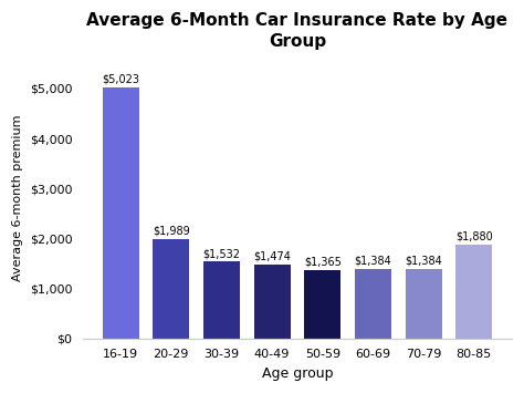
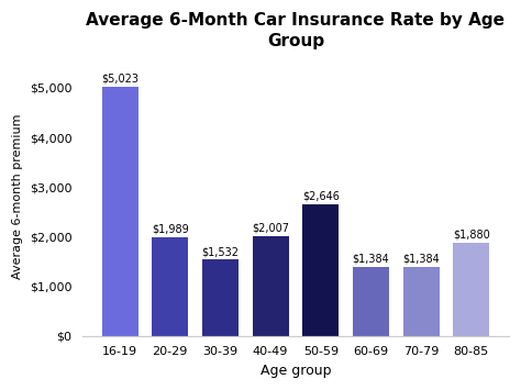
40-49: $1,474 -> $2,007
50-59: $1,365 -> $2,646
